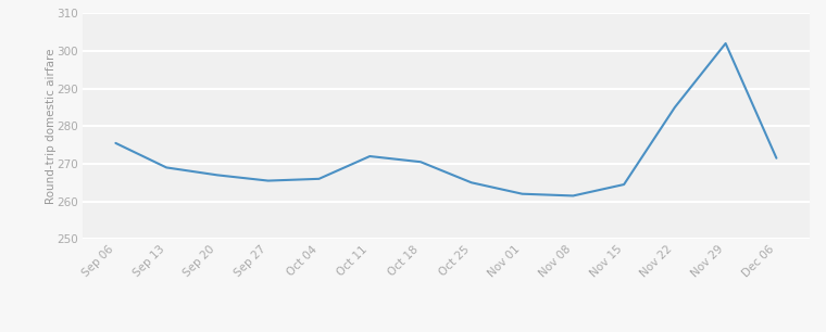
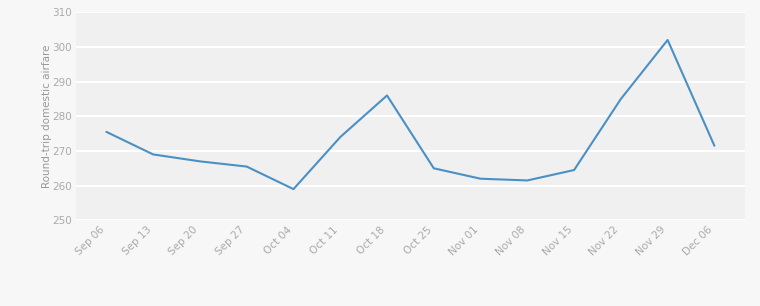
Oct 04: 266.0 -> 259.0
Oct 11: 272.0 -> 274.0
Oct 18: 270.5 -> 286.0
